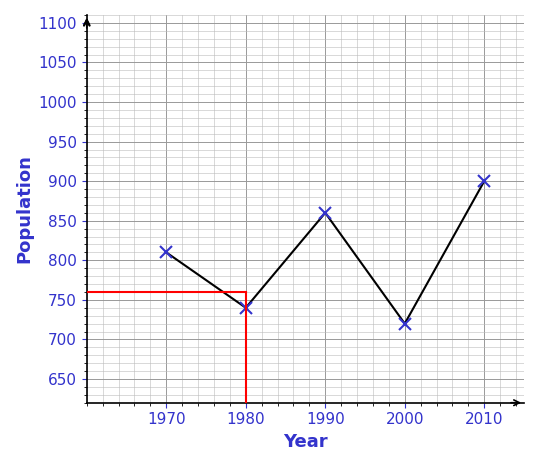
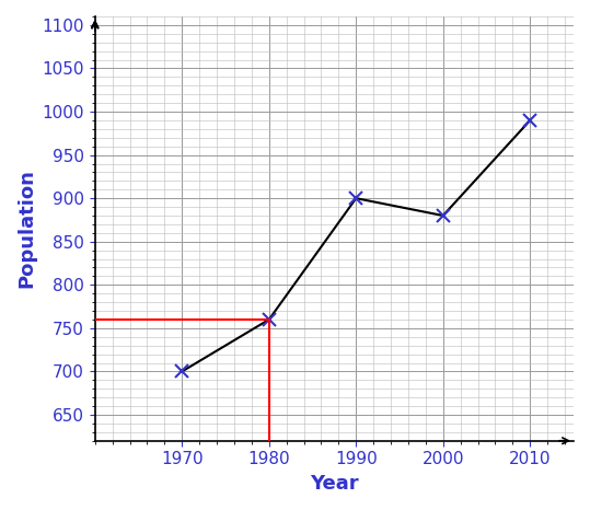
1970: 810 -> 700
1980: 740 -> 760
1990: 860 -> 900
2000: 720 -> 880
2010: 900 -> 990
